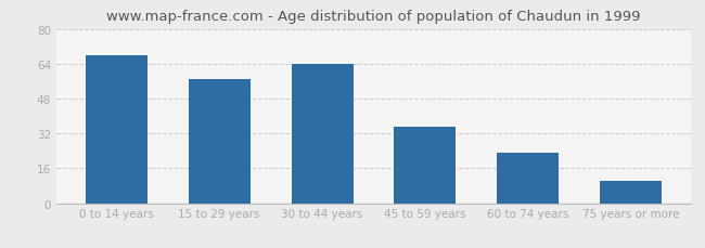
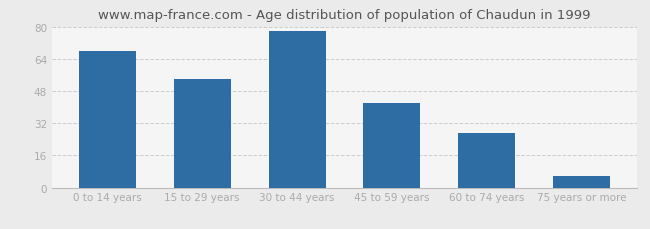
15 to 29 years: 57 -> 54
30 to 44 years: 64 -> 78
45 to 59 years: 35 -> 42
60 to 74 years: 23 -> 27
75 years or more: 10 -> 6
